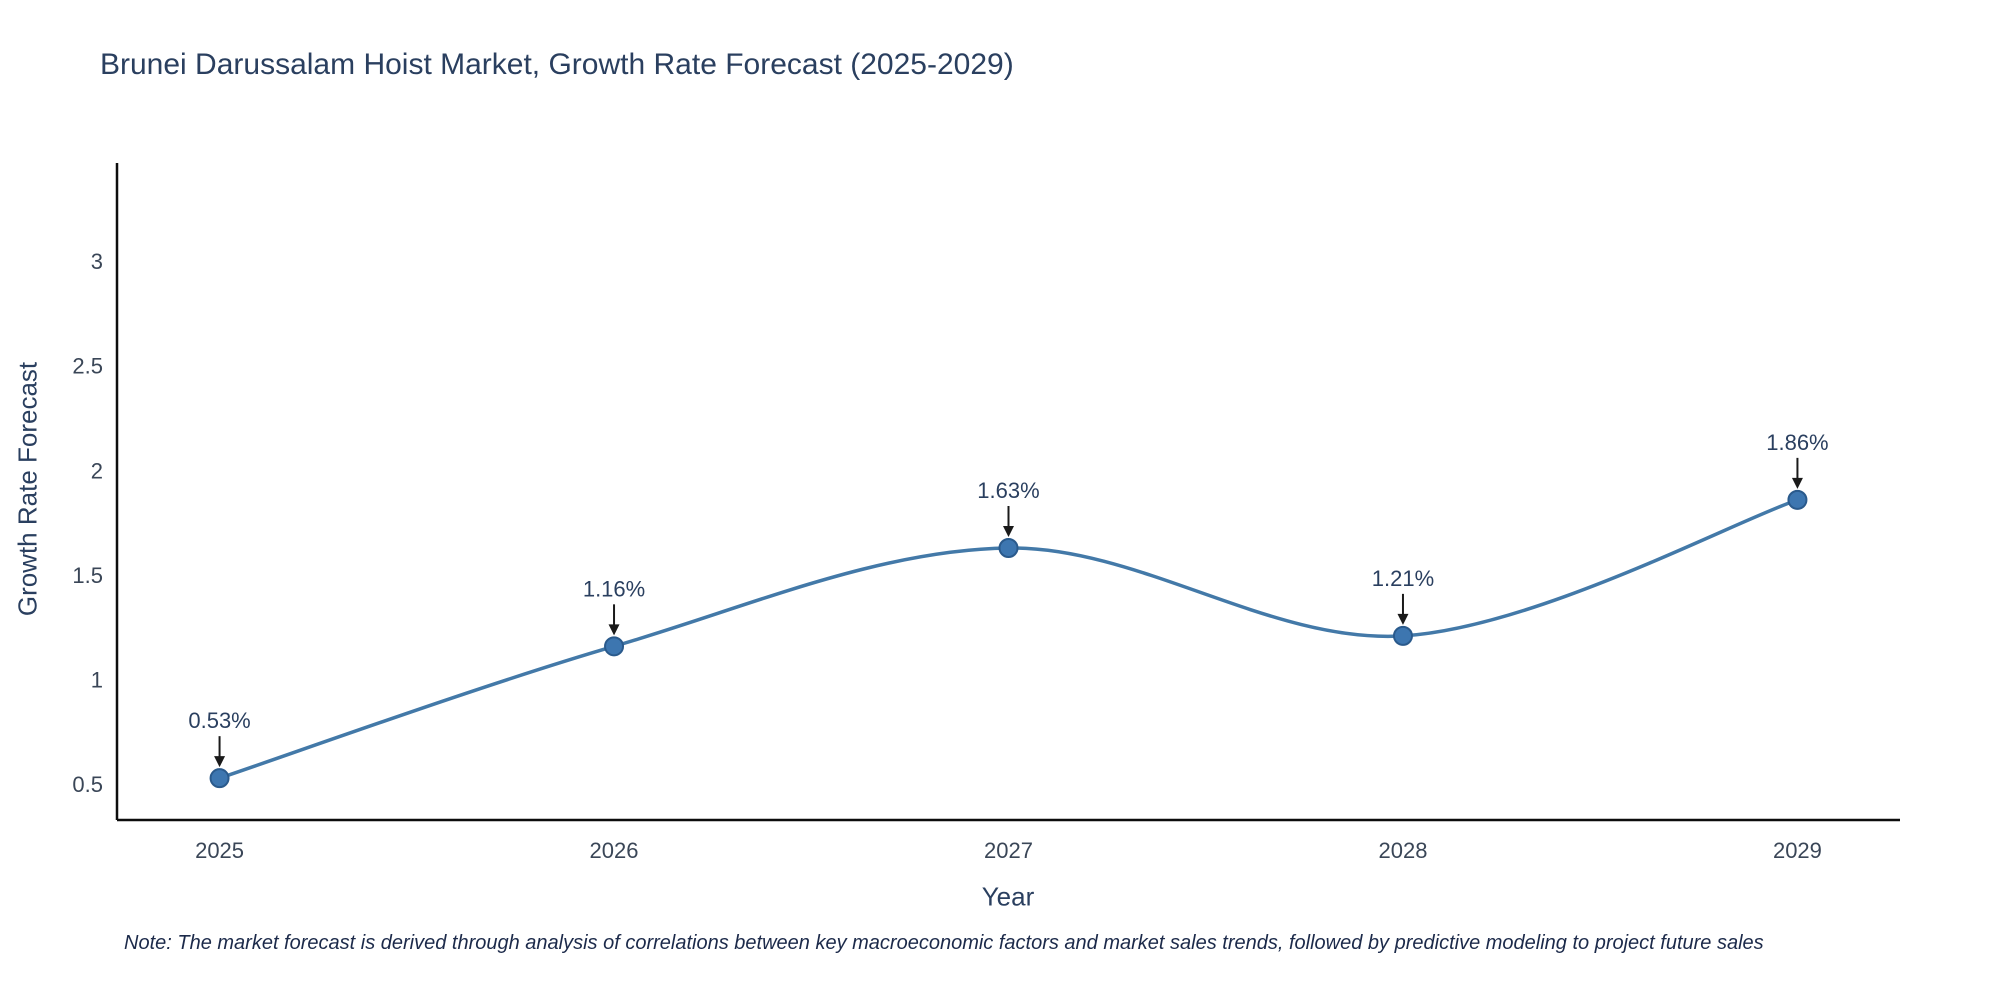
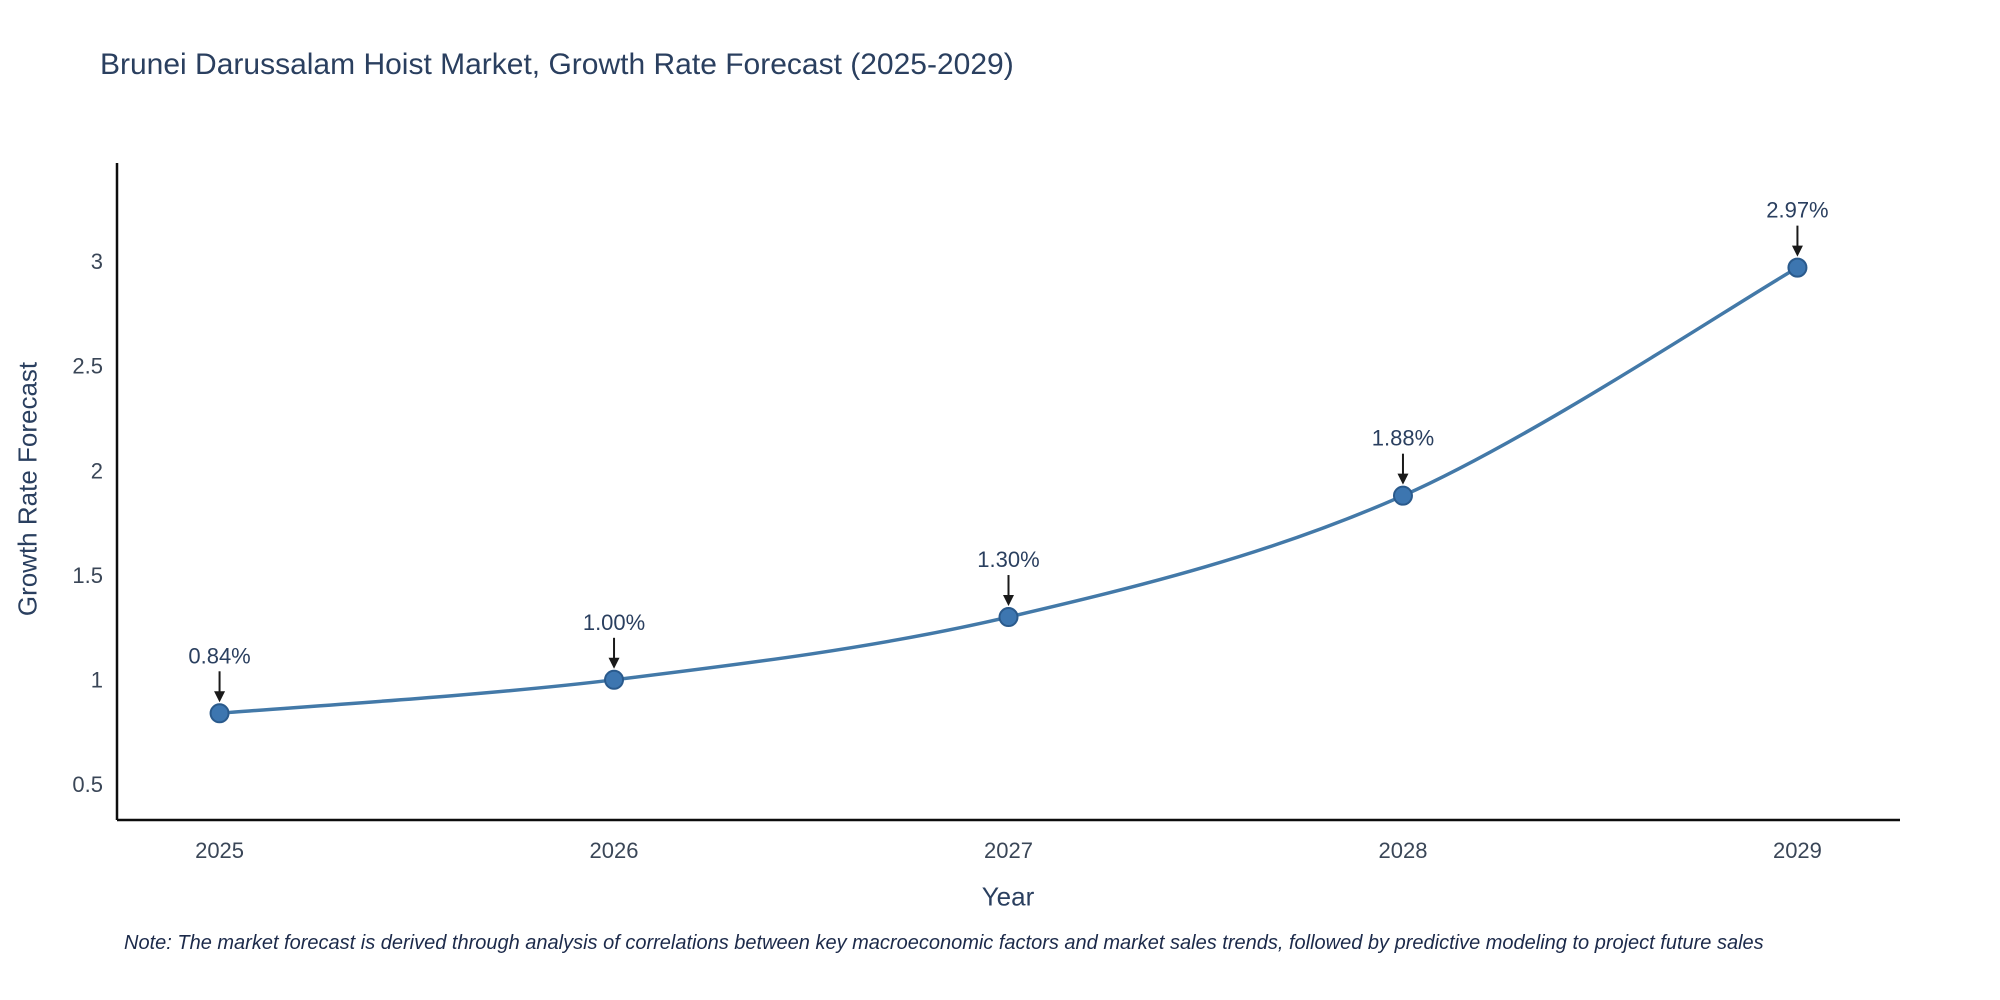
2025: 0.53% -> 0.84%
2026: 1.16% -> 1.00%
2027: 1.63% -> 1.30%
2028: 1.21% -> 1.88%
2029: 1.86% -> 2.97%
